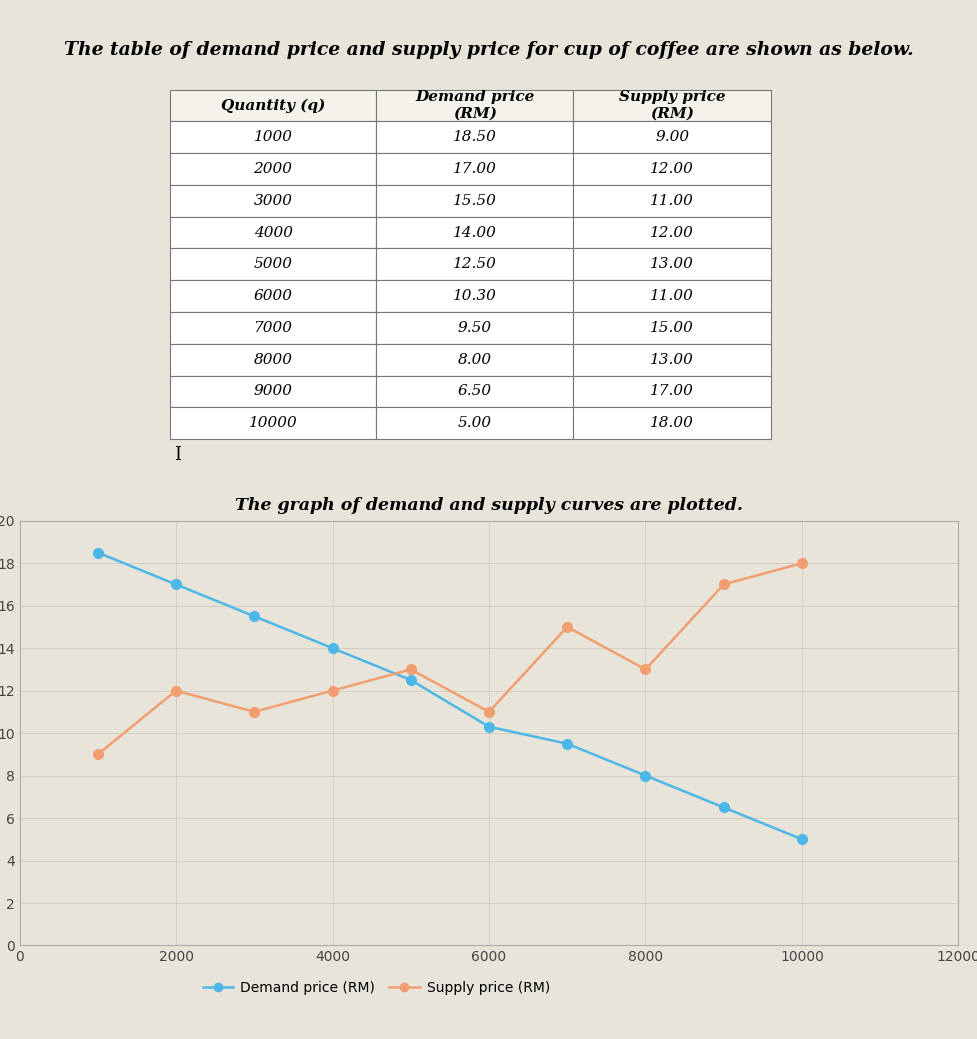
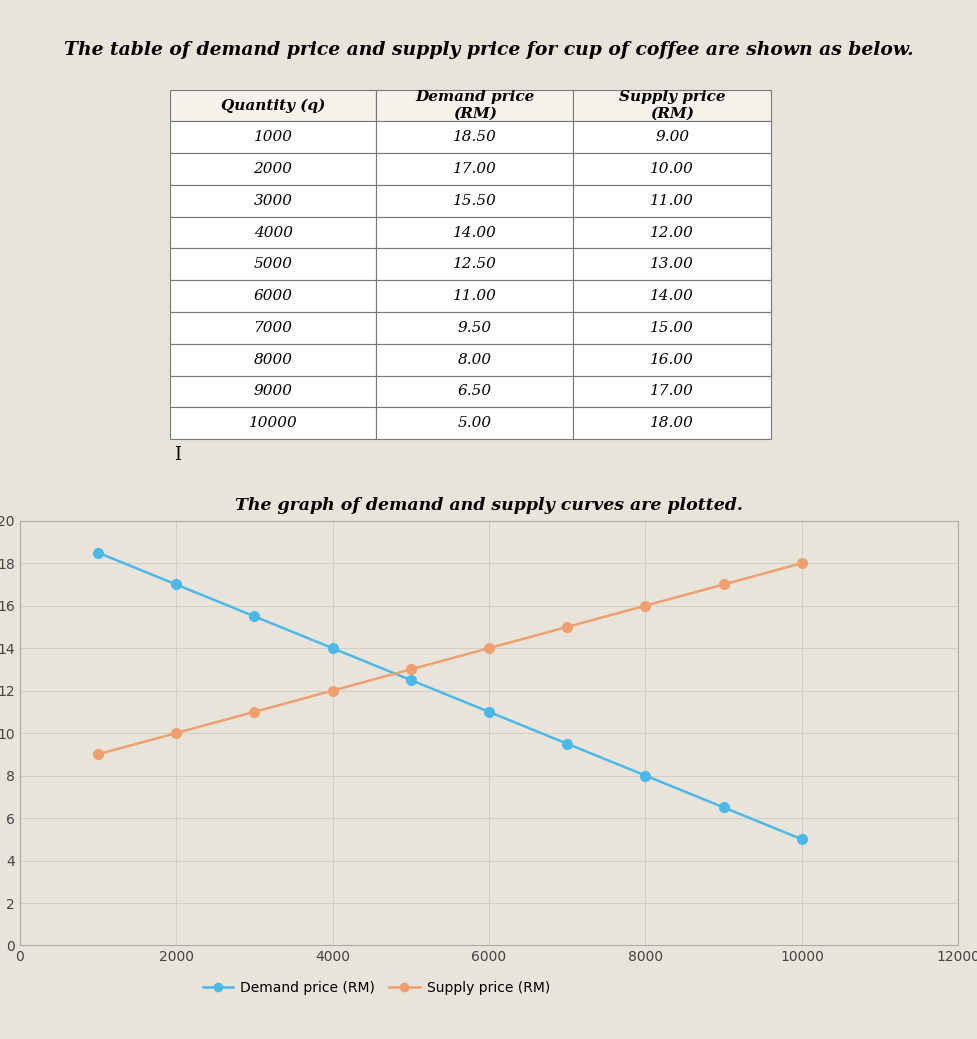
Supply price (RM)/2000: 12.00 -> 10.00
Demand price (RM)/6000: 10.30 -> 11.00
Supply price (RM)/6000: 11.00 -> 14.00
Supply price (RM)/8000: 13.00 -> 16.00
